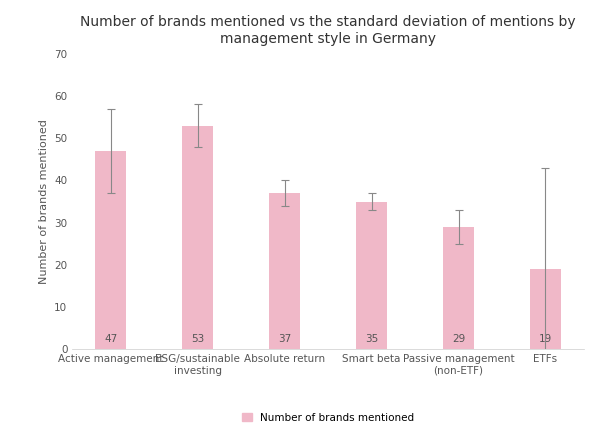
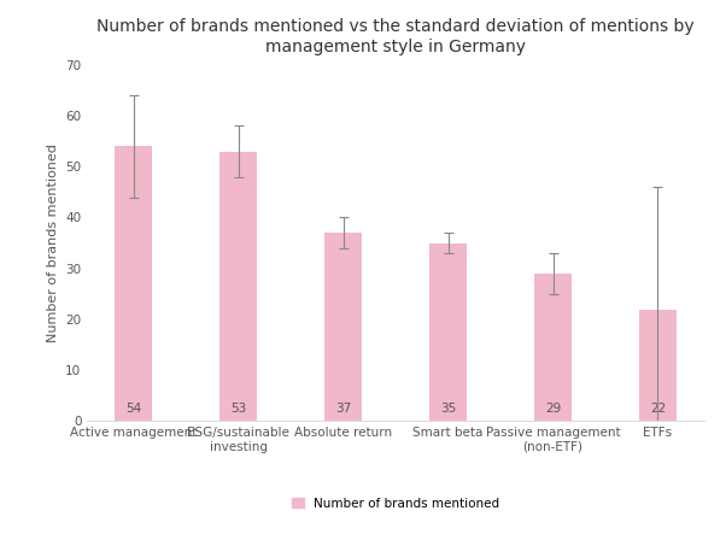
Active management: 47 -> 54
ETFs: 19 -> 22
